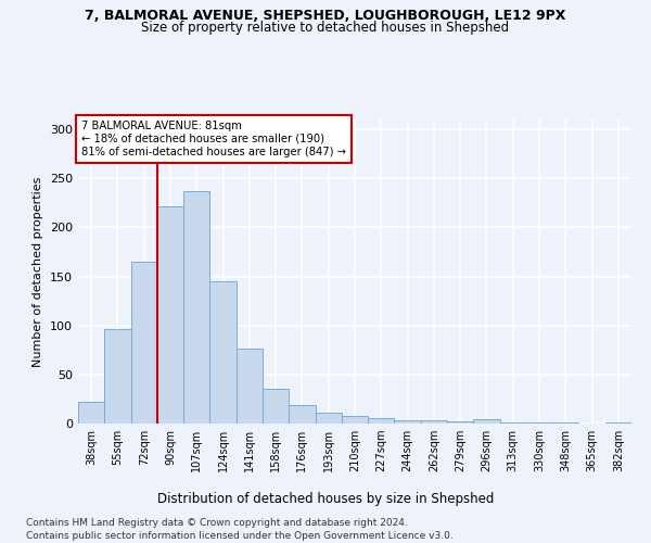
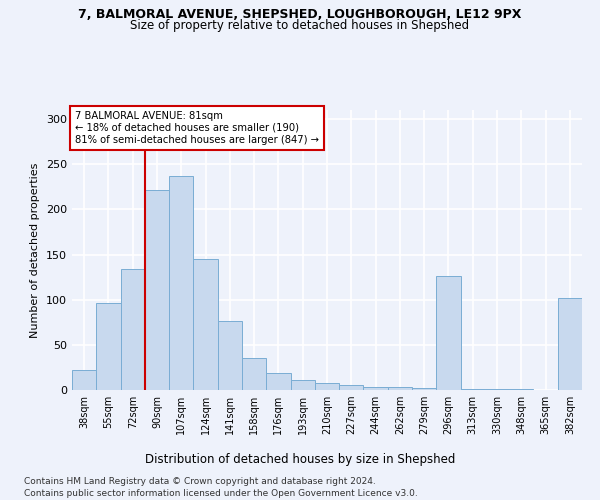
72sqm: 165 -> 134
296sqm: 4 -> 126
382sqm: 1 -> 102
